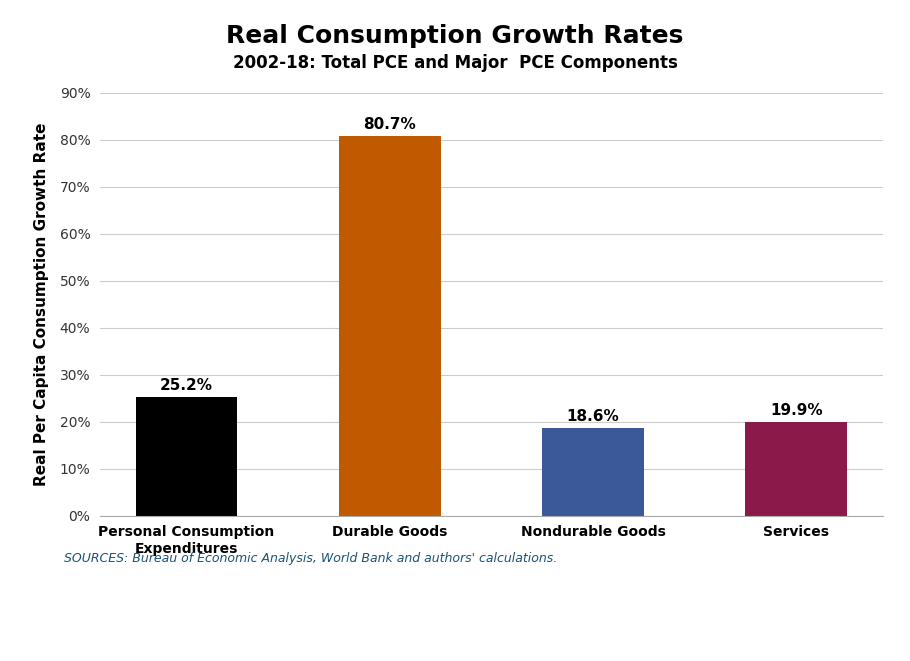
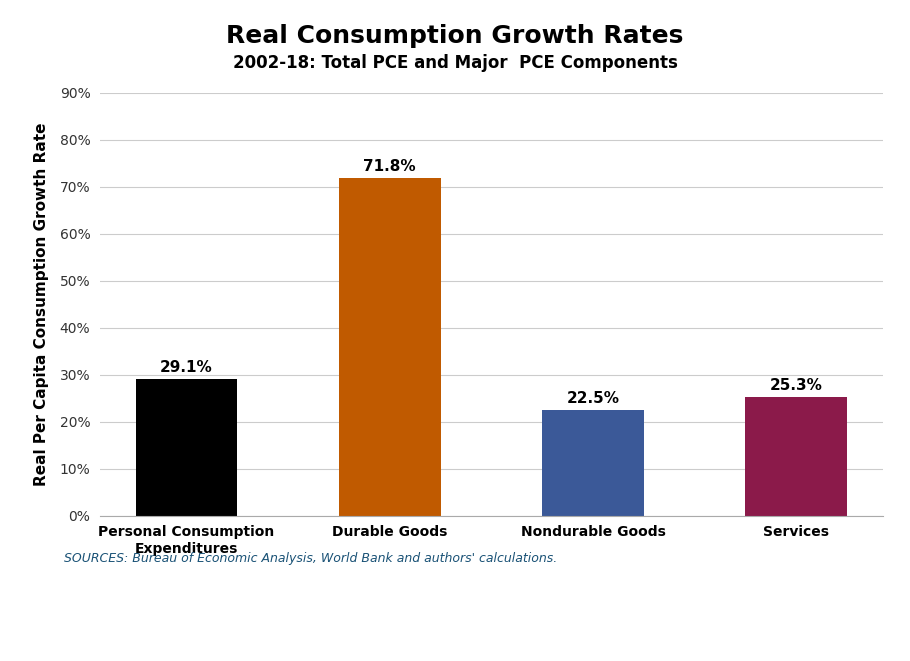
Personal Consumption Expenditures: 25.2% -> 29.1%
Durable Goods: 80.7% -> 71.8%
Nondurable Goods: 18.6% -> 22.5%
Services: 19.9% -> 25.3%
